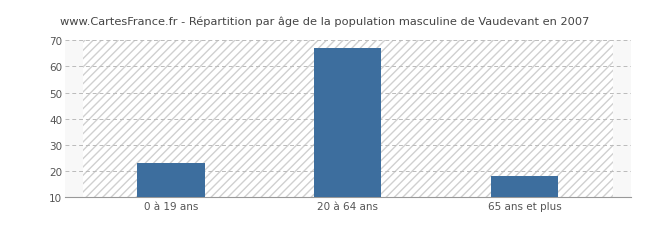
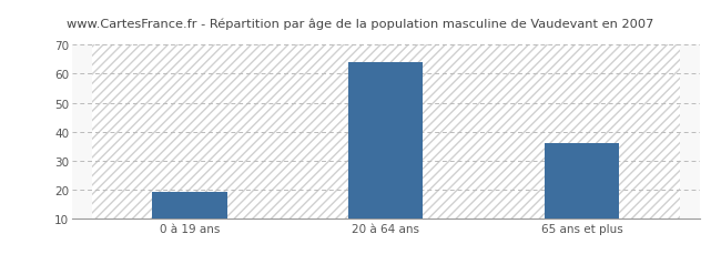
0 à 19 ans: 23 -> 19
20 à 64 ans: 67 -> 64
65 ans et plus: 18 -> 36
